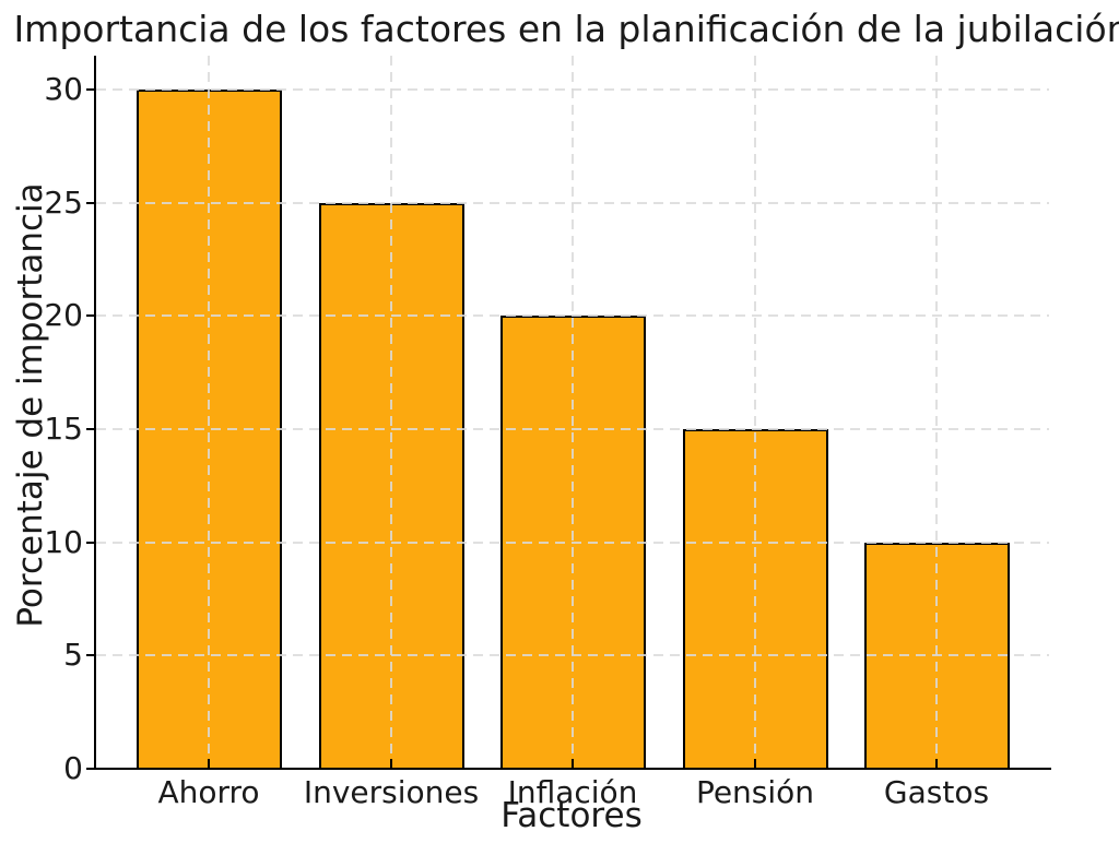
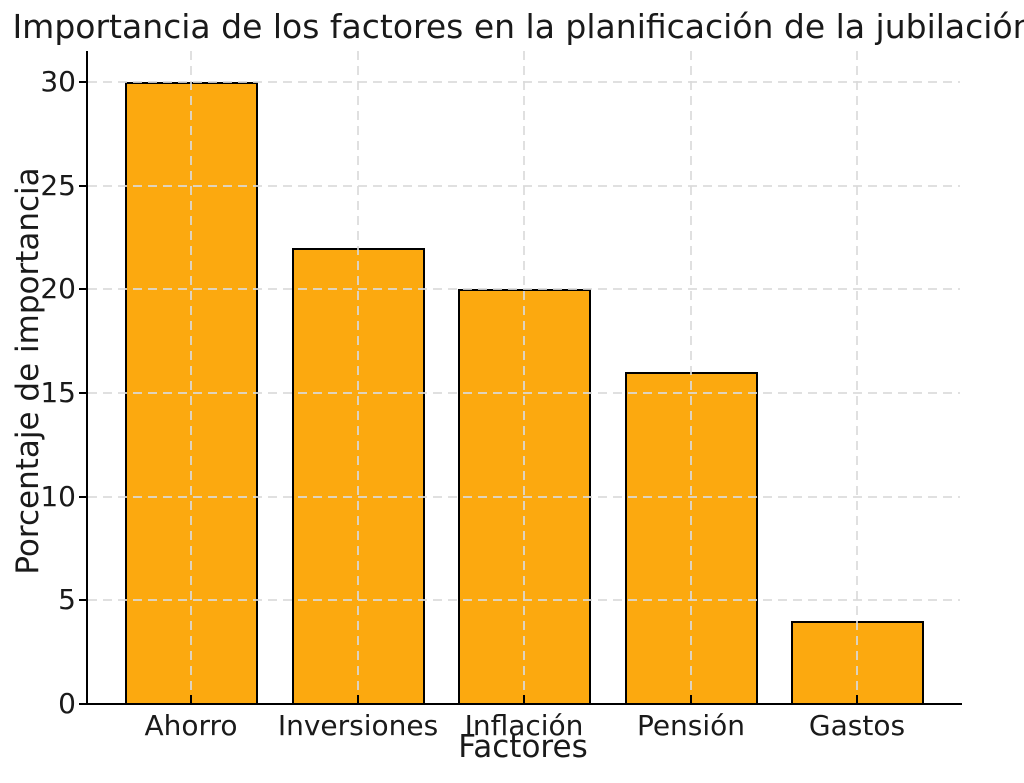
Inversiones: 25 -> 22
Pensión: 15 -> 16
Gastos: 10 -> 4
